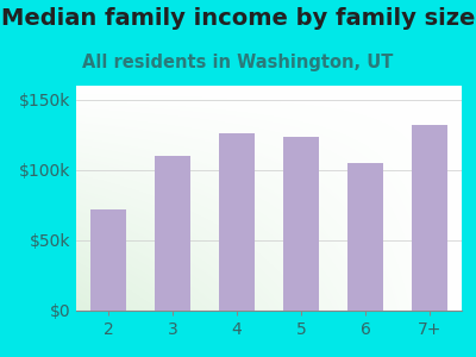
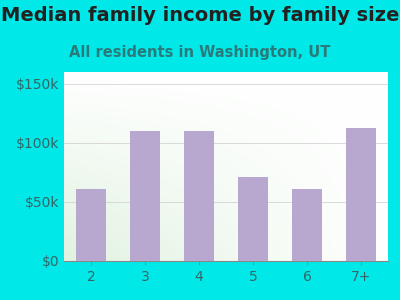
2: $72k -> $61k
4: $126k -> $110k
5: $124k -> $71k
6: $105k -> $61k
7+: $132k -> $113k
